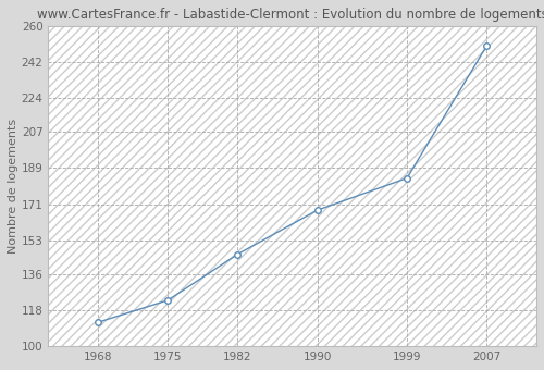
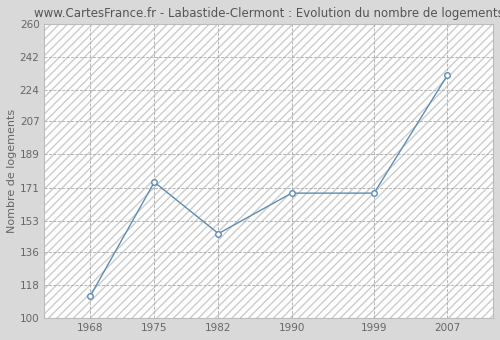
1975: 123 -> 174
1999: 184 -> 168
2007: 250 -> 232
